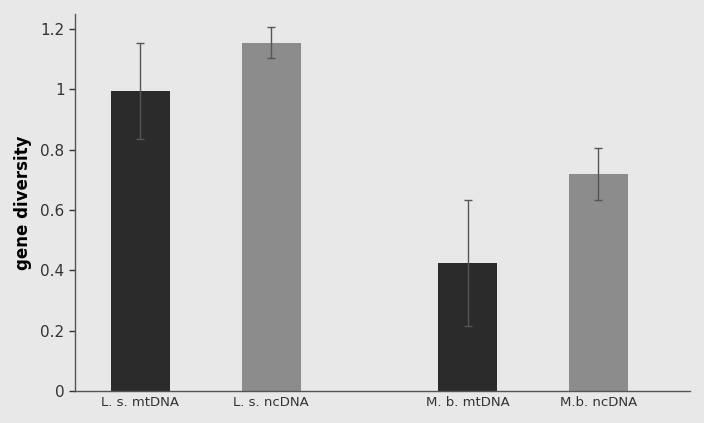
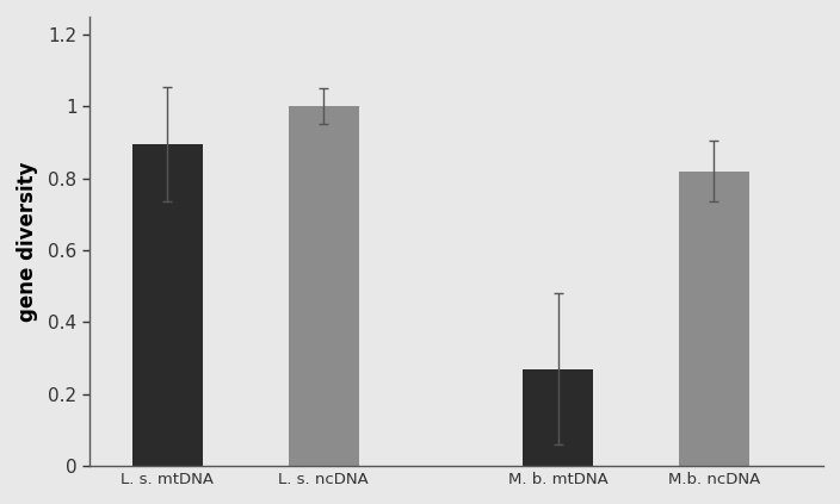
L. s. mtDNA: 0.995 -> 0.895
L. s. ncDNA: 1.155 -> 1.000
M. b. mtDNA: 0.425 -> 0.270
M.b. ncDNA: 0.720 -> 0.820
